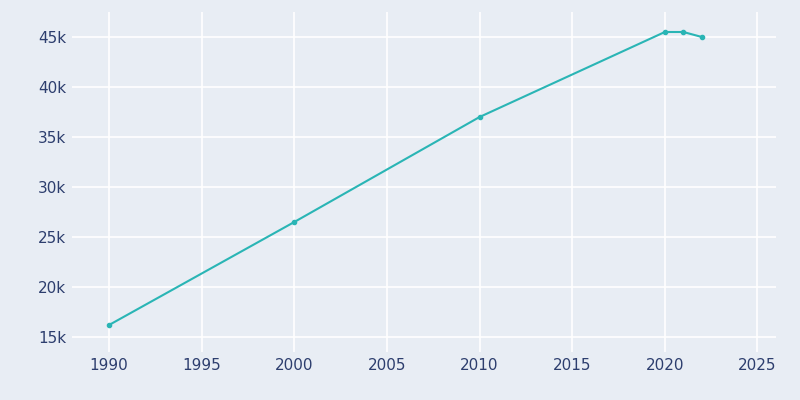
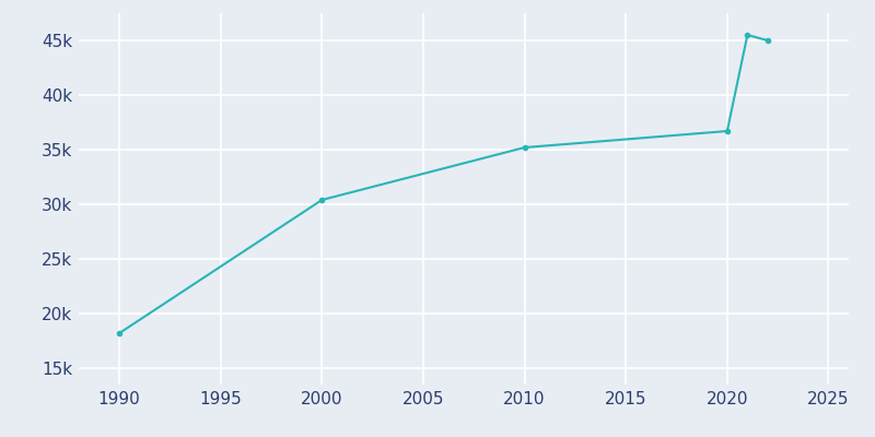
1990: 16.2k -> 18.2k
2000: 26.5k -> 30.4k
2010: 37.0k -> 35.2k
2020: 45.5k -> 36.7k
